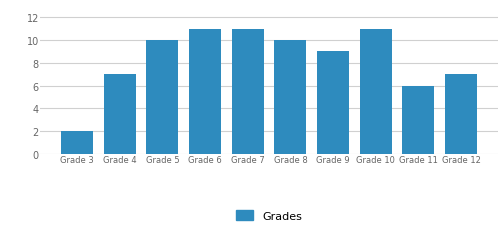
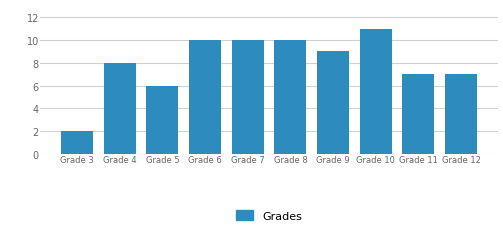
Grade 4: 7 -> 8
Grade 5: 10 -> 6
Grade 6: 11 -> 10
Grade 7: 11 -> 10
Grade 11: 6 -> 7
